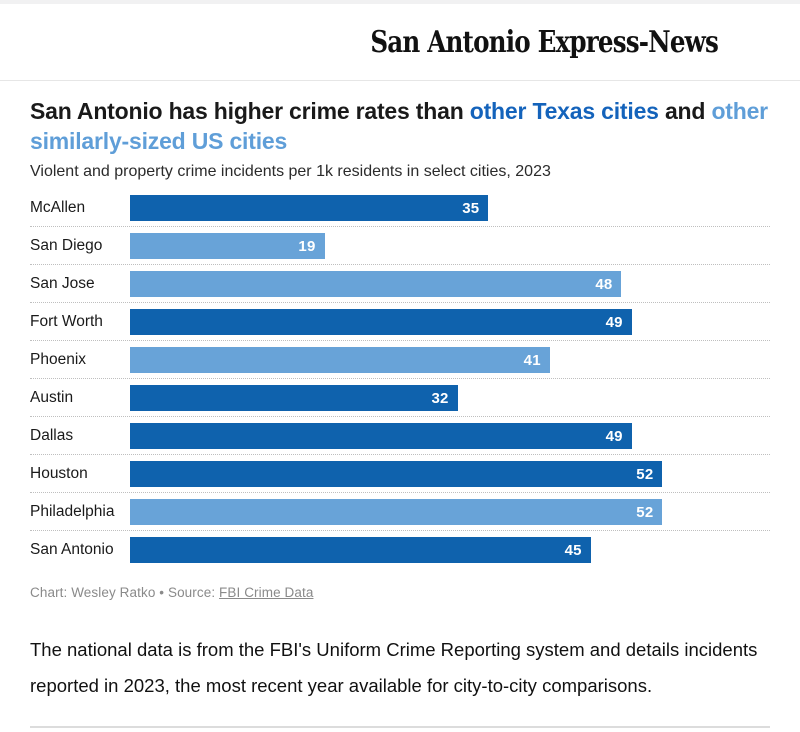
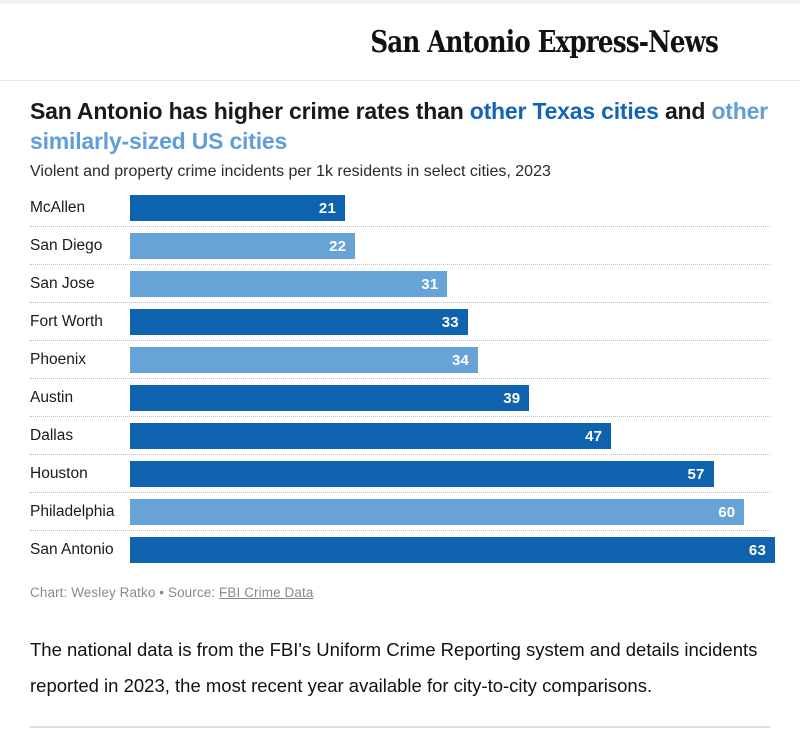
McAllen: 35 -> 21
San Diego: 19 -> 22
San Jose: 48 -> 31
Fort Worth: 49 -> 33
Phoenix: 41 -> 34
Austin: 32 -> 39
Dallas: 49 -> 47
Houston: 52 -> 57
Philadelphia: 52 -> 60
San Antonio: 45 -> 63
